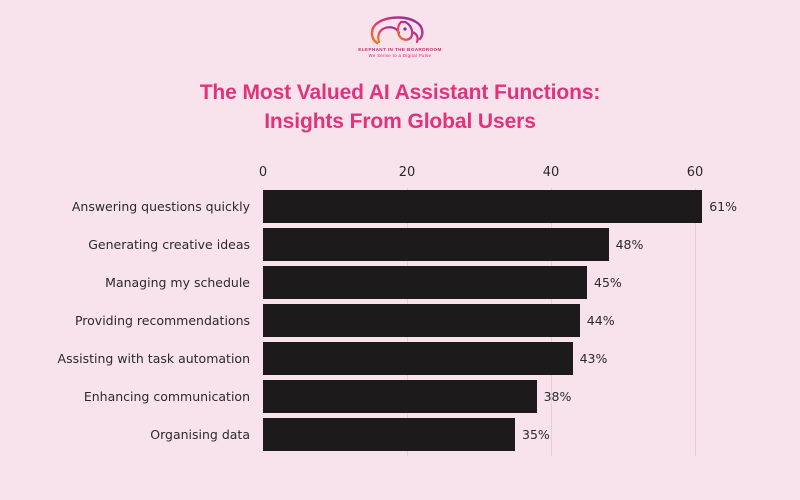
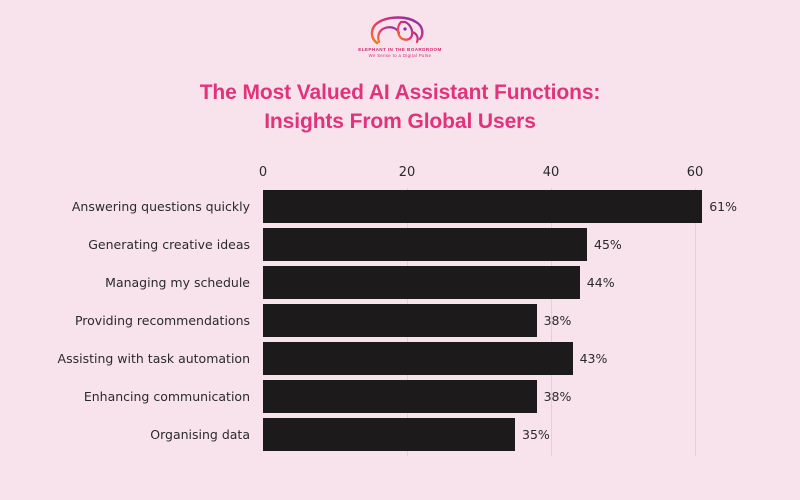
Generating creative ideas: 48% -> 45%
Managing my schedule: 45% -> 44%
Providing recommendations: 44% -> 38%
